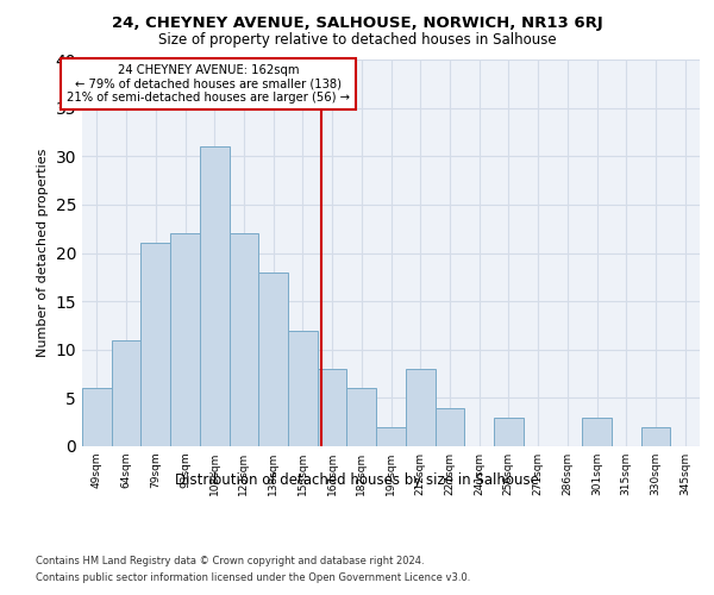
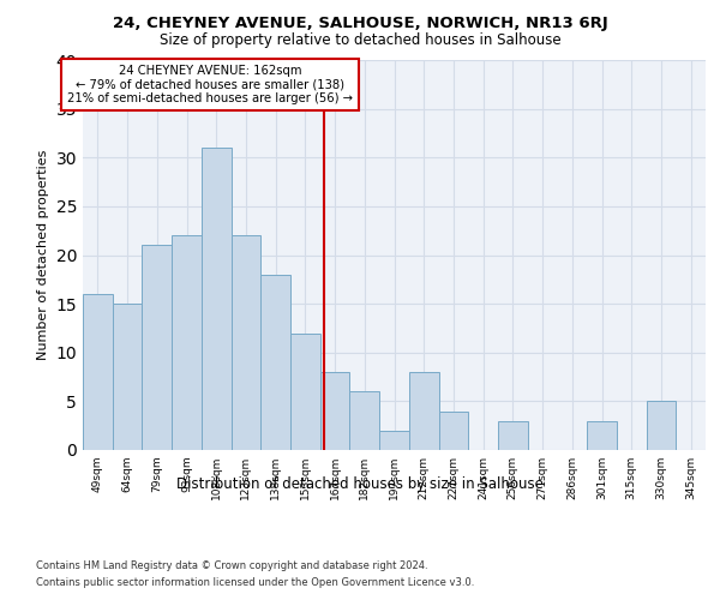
49sqm: 6 -> 16
64sqm: 11 -> 15
330sqm: 2 -> 5
